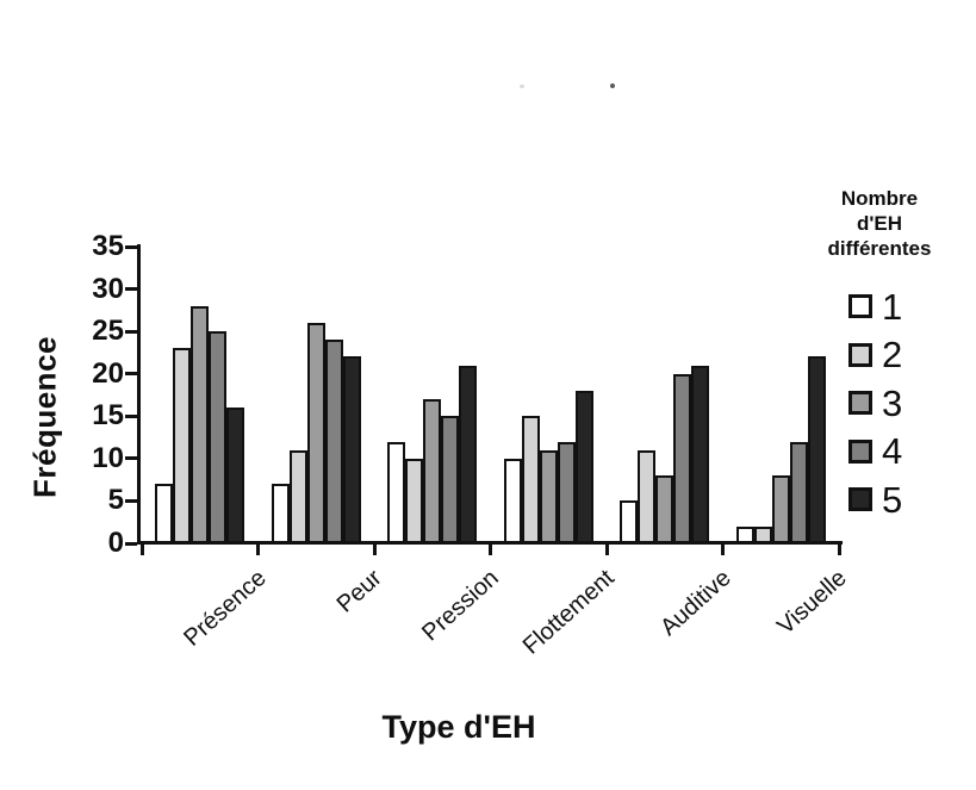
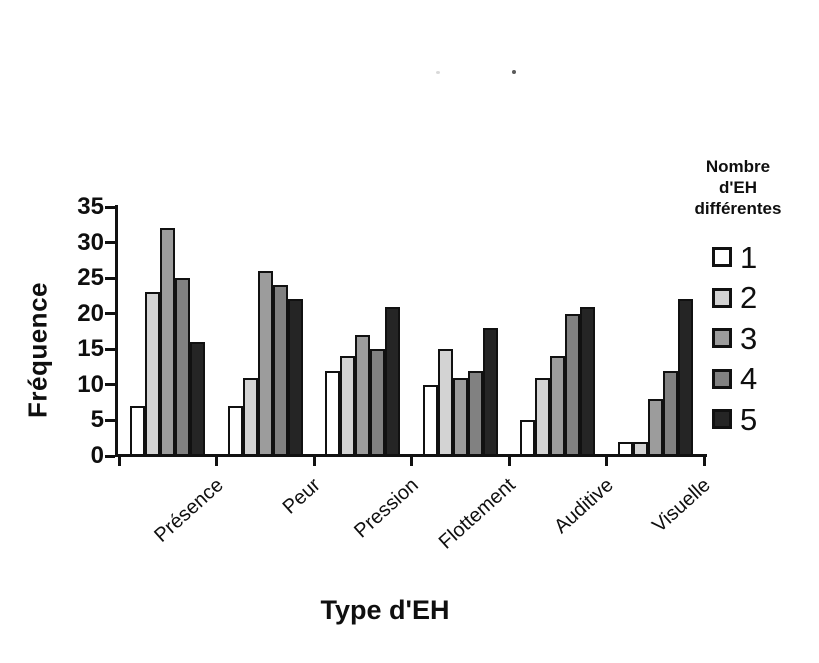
3/Présence: 28 -> 32
2/Pression: 10 -> 14
3/Auditive: 8 -> 14
